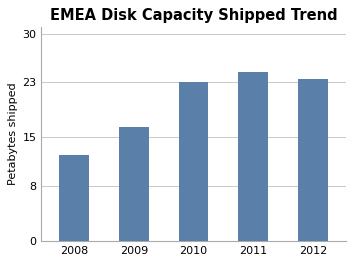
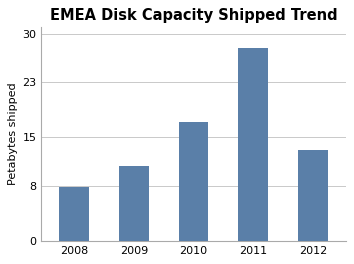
2008: 12.5 -> 7.8
2009: 16.5 -> 10.8
2010: 23.0 -> 17.2
2011: 24.5 -> 28.0
2012: 23.5 -> 13.2
